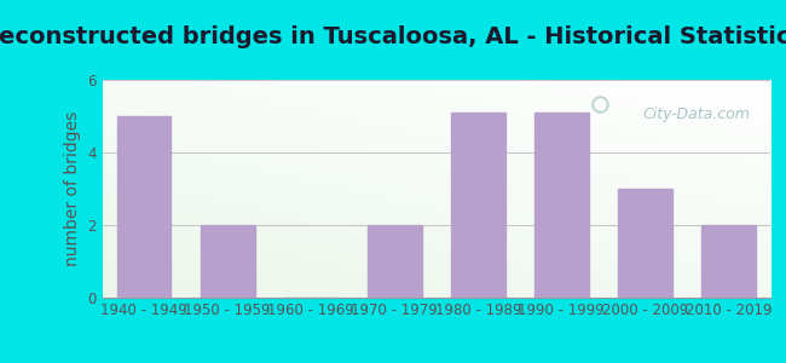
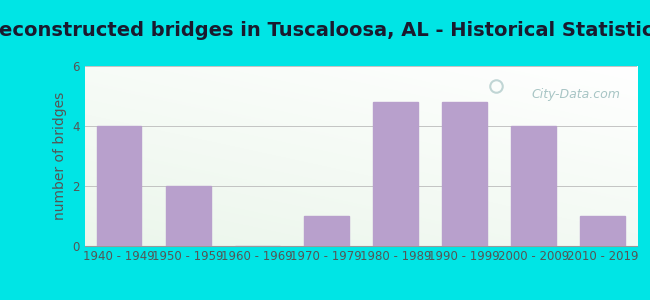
1940 - 1949: 5.0 -> 4.0
1970 - 1979: 2.0 -> 1.0
1980 - 1989: 5.1 -> 4.8
1990 - 1999: 5.1 -> 4.8
2000 - 2009: 3.0 -> 4.0
2010 - 2019: 2.0 -> 1.0
